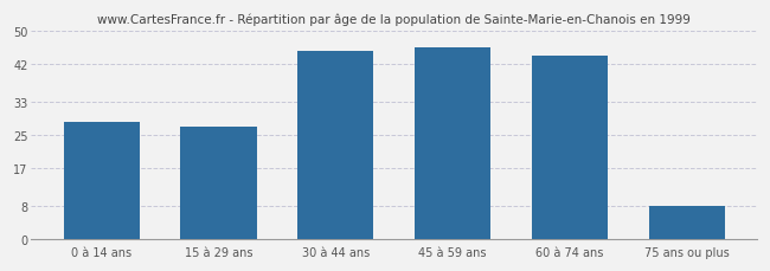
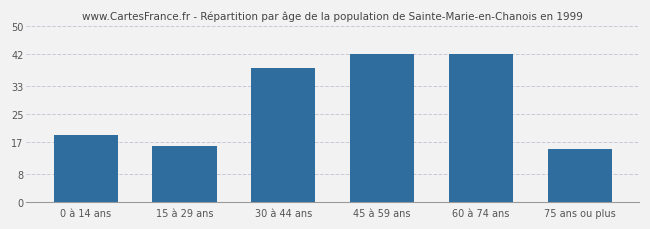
0 à 14 ans: 28 -> 19
15 à 29 ans: 27 -> 16
30 à 44 ans: 45 -> 38
45 à 59 ans: 46 -> 42
60 à 74 ans: 44 -> 42
75 ans ou plus: 8 -> 15
